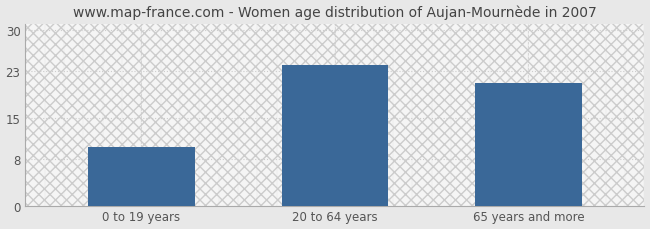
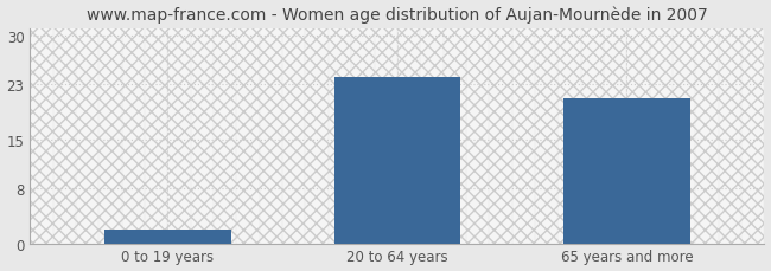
0 to 19 years: 10 -> 2
